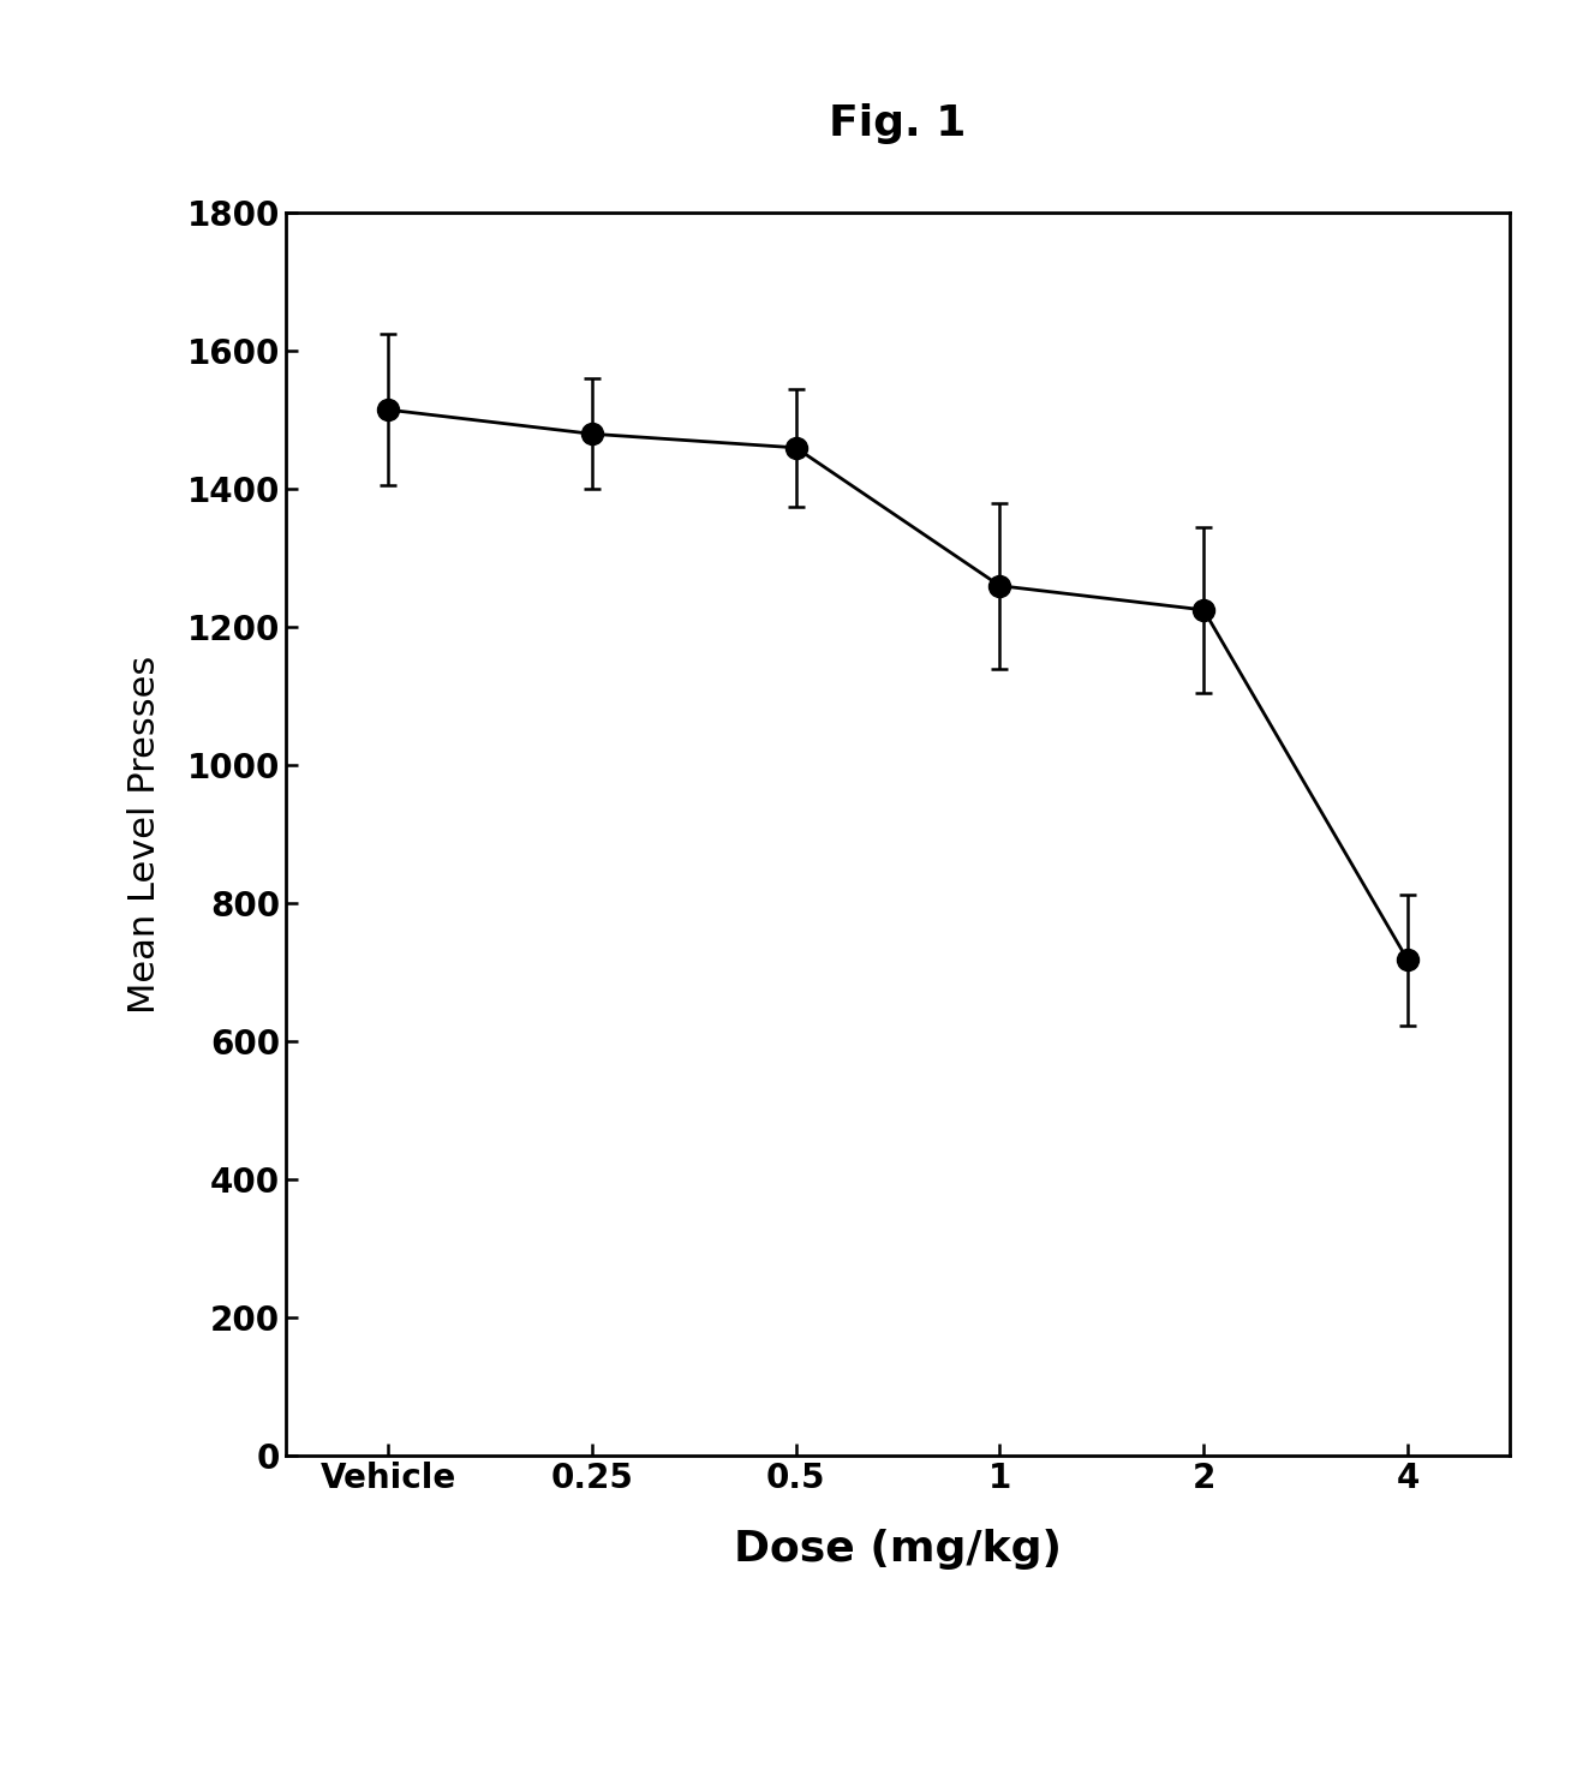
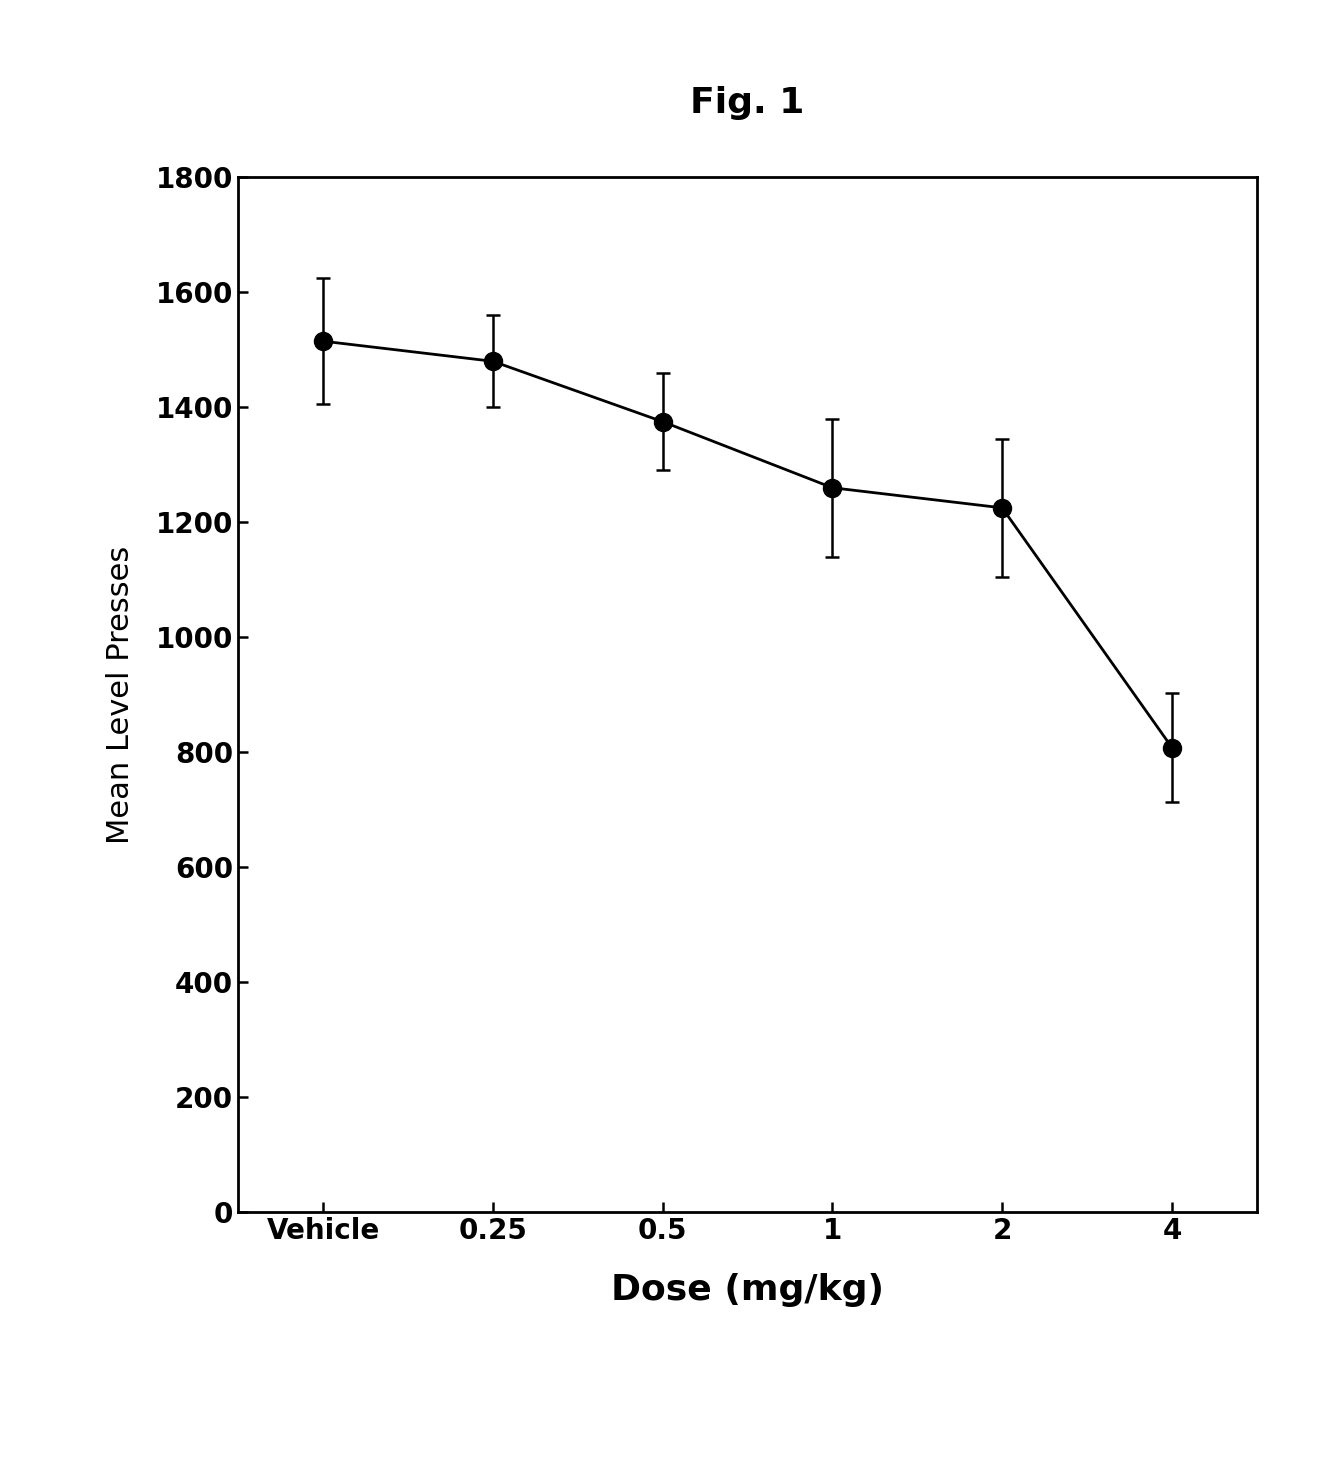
0.5: 1460 -> 1375
4: 718 -> 808
